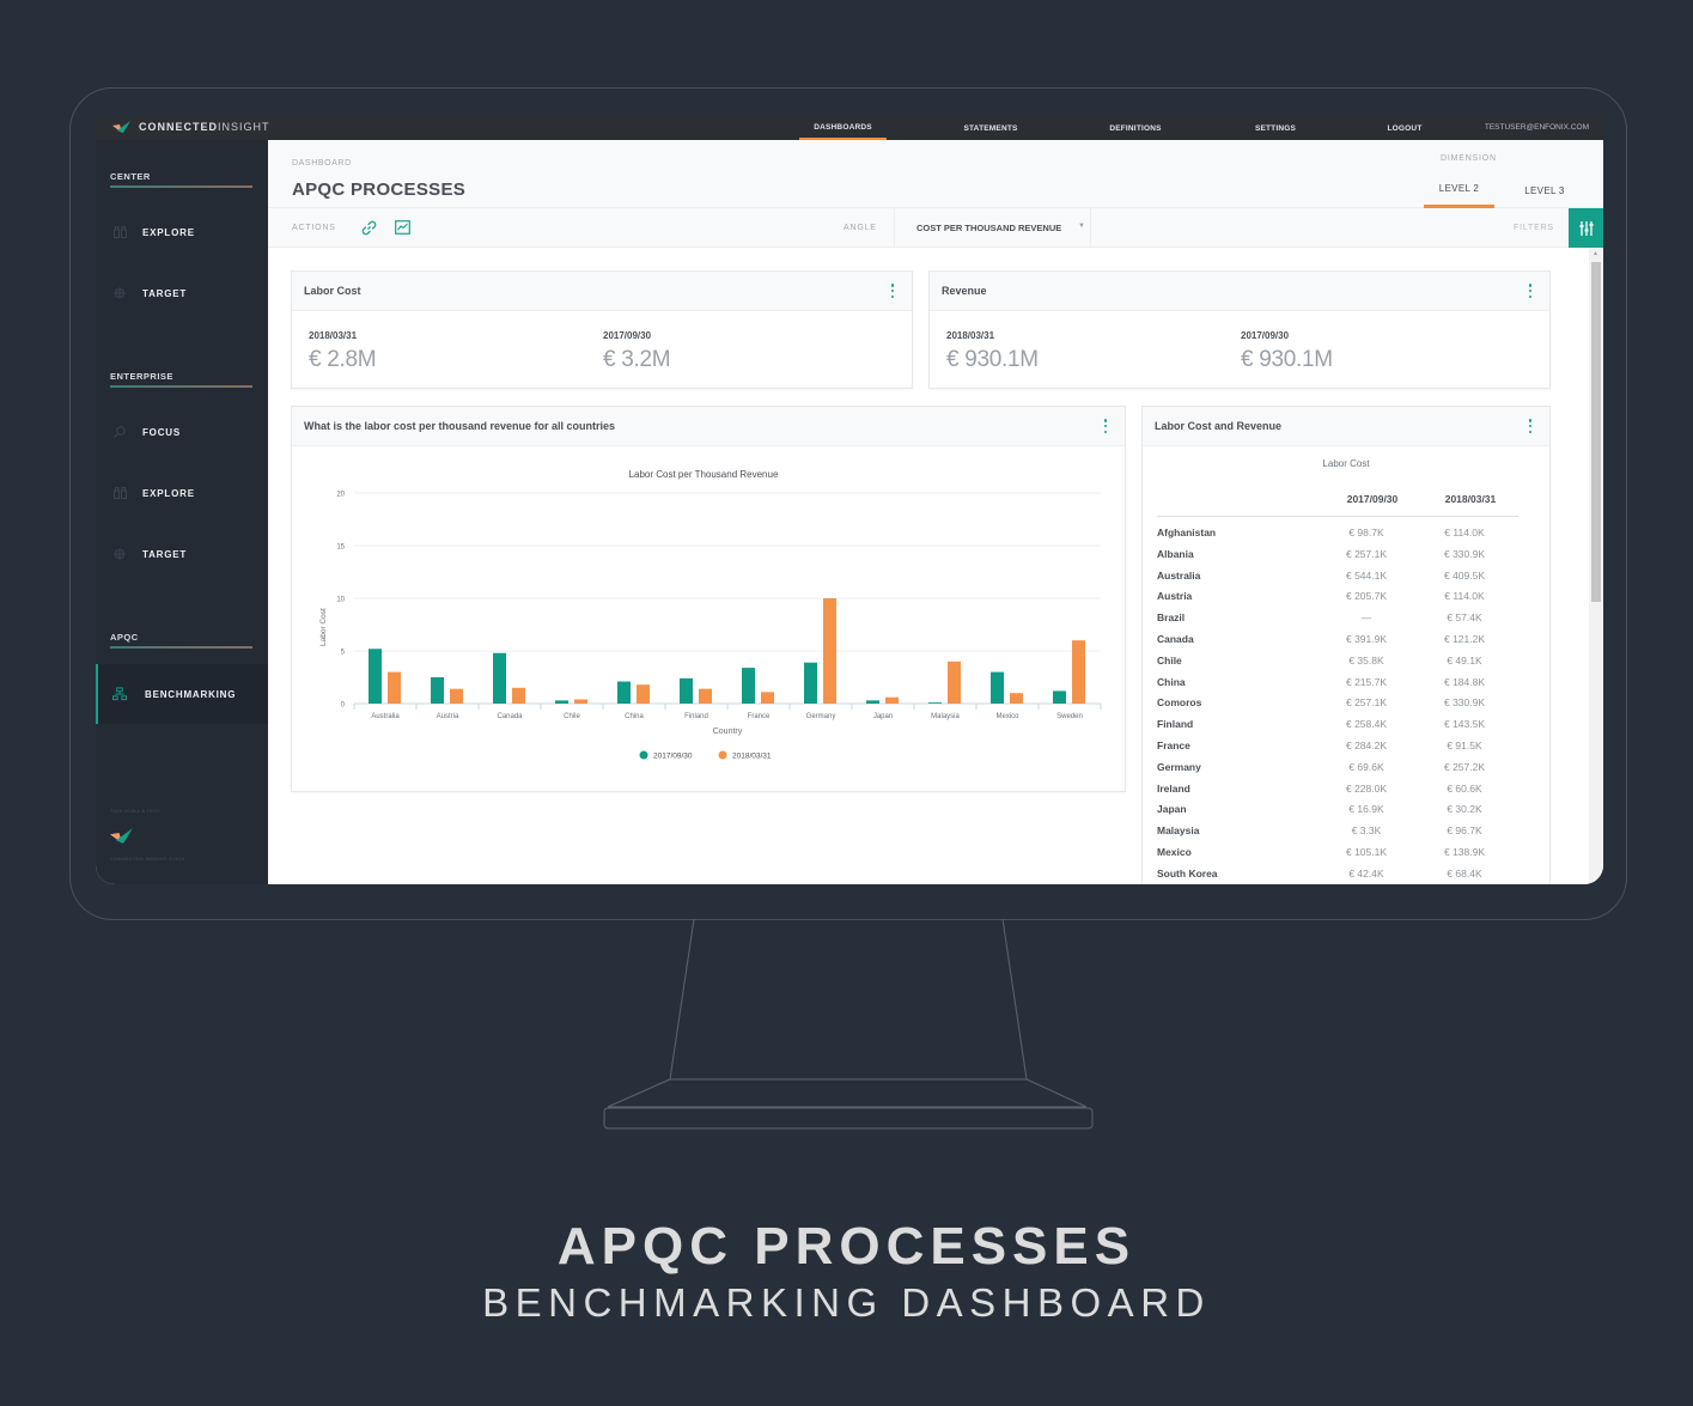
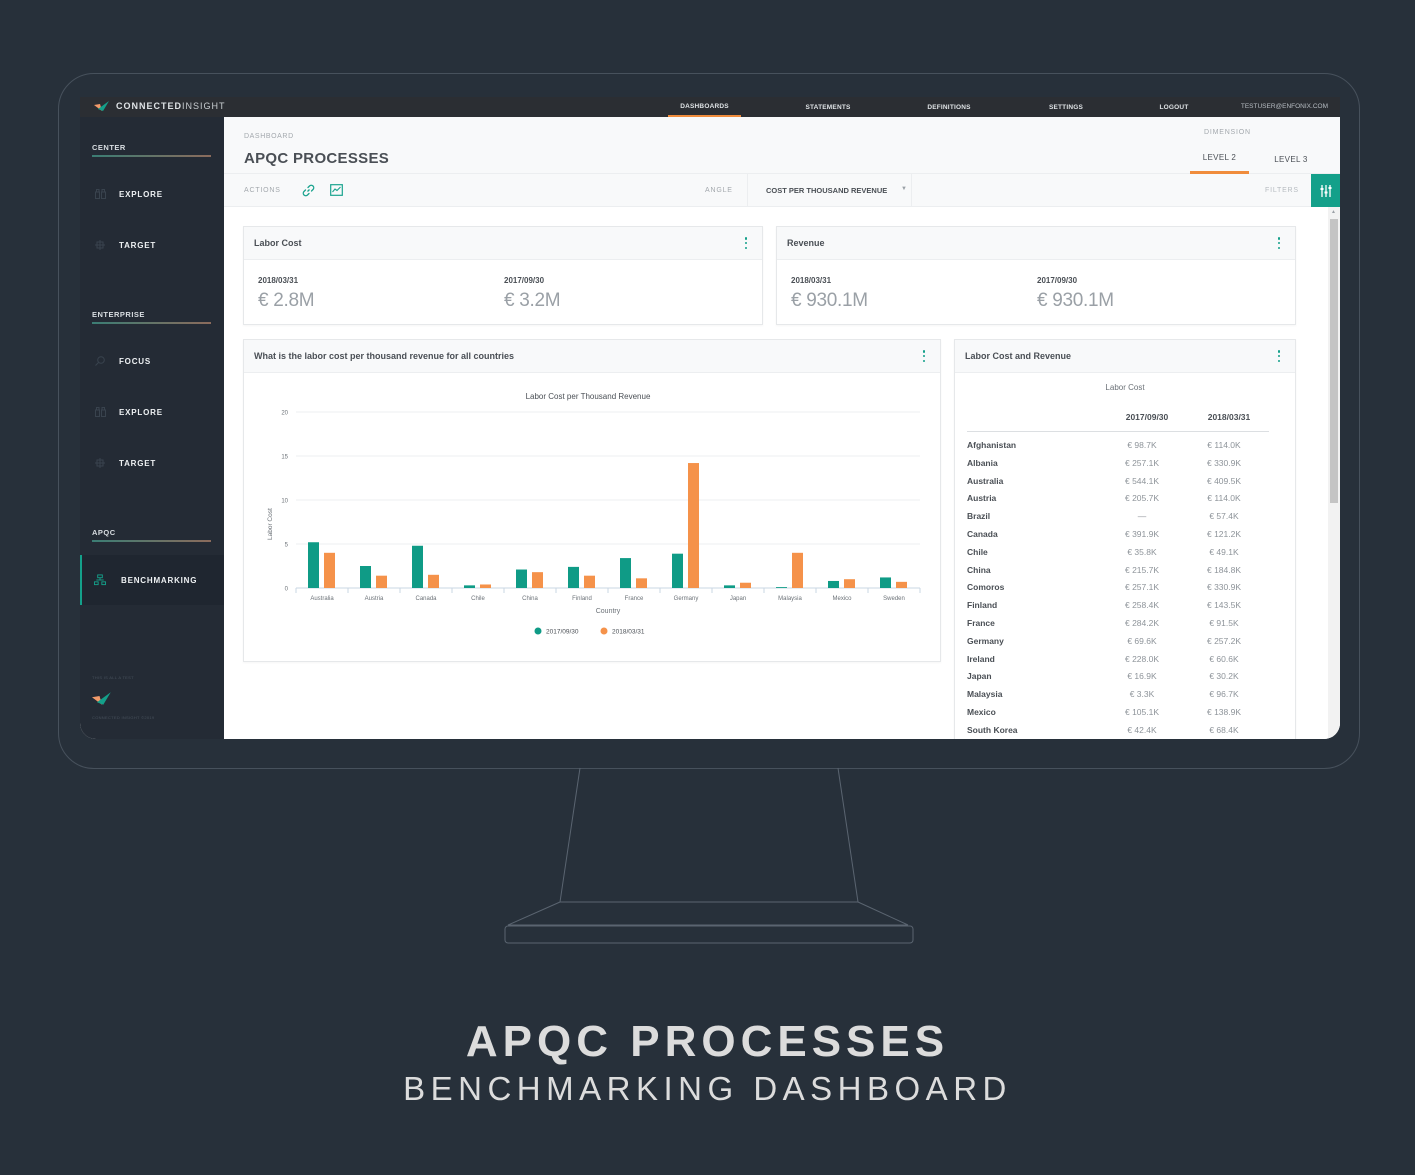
2018/03/31/Australia: 3 -> 4
2018/03/31/Germany: 10 -> 14
2017/09/30/Mexico: 3 -> 1
2018/03/31/Sweden: 6 -> 1
